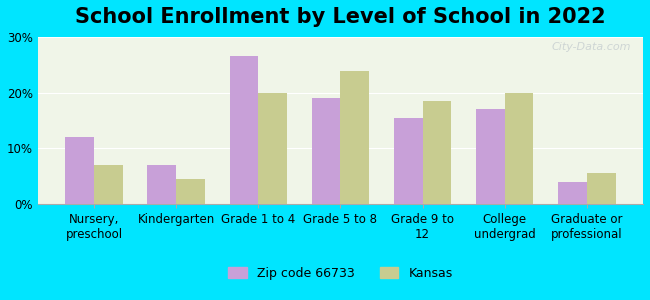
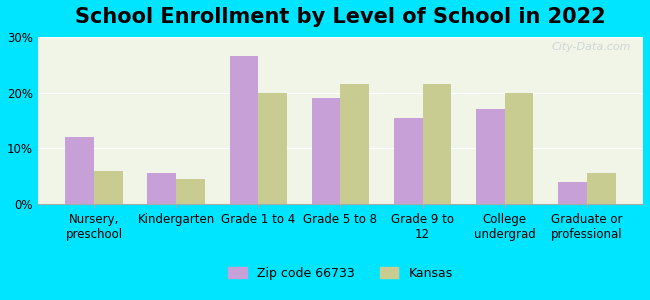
Kansas/Nursery, preschool: 7.0% -> 6.0%
Zip code 66733/Kindergarten: 7.0% -> 5.5%
Kansas/Grade 5 to 8: 23.8% -> 21.5%
Kansas/Grade 9 to 12: 18.4% -> 21.5%
